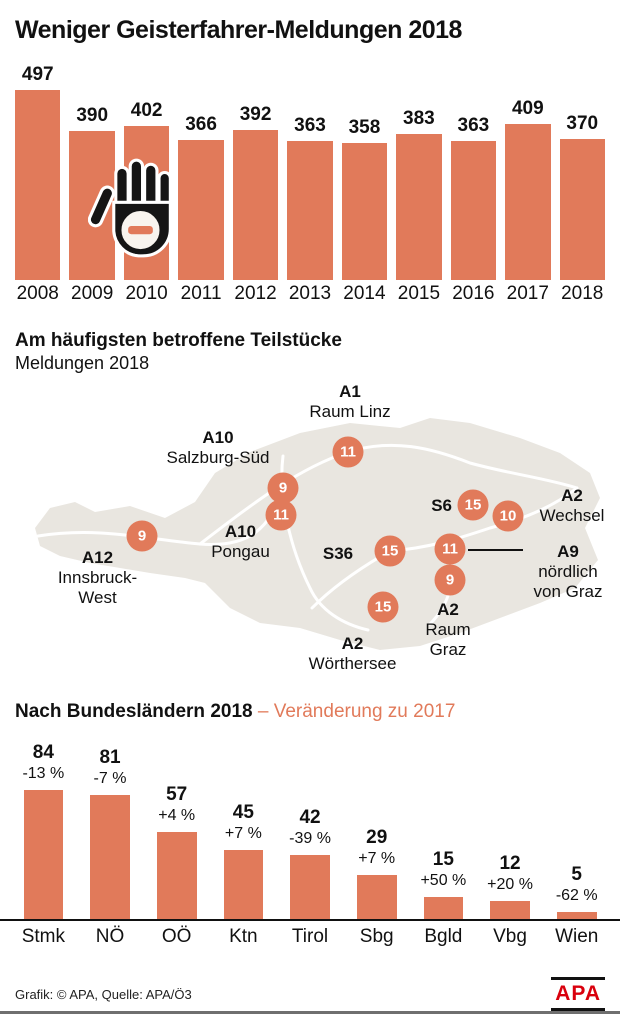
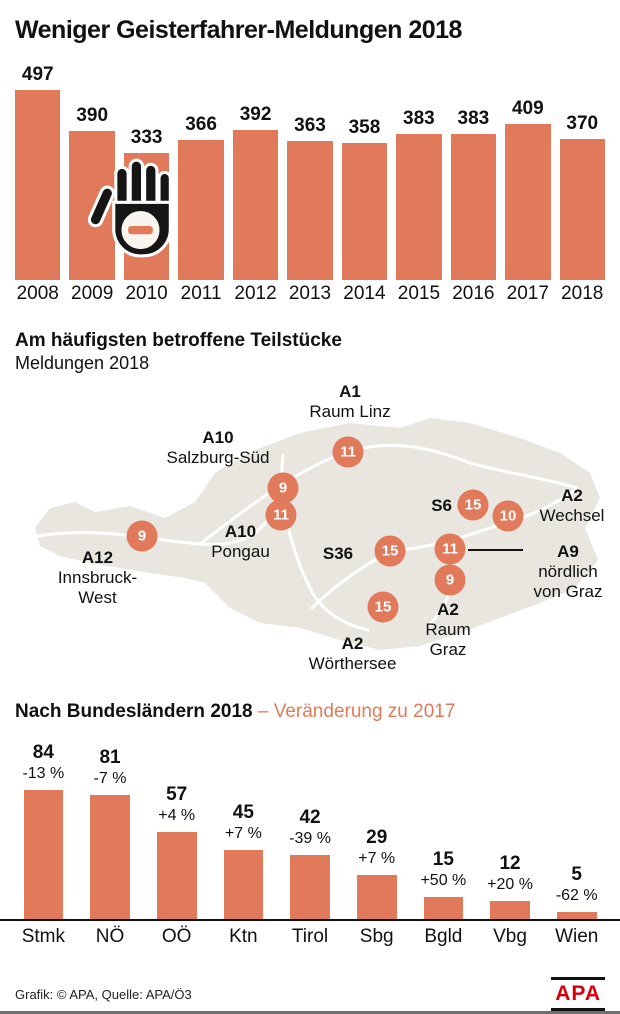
Weniger Geisterfahrer-Meldungen 2018/2010: 402 -> 333
Weniger Geisterfahrer-Meldungen 2018/2016: 363 -> 383
